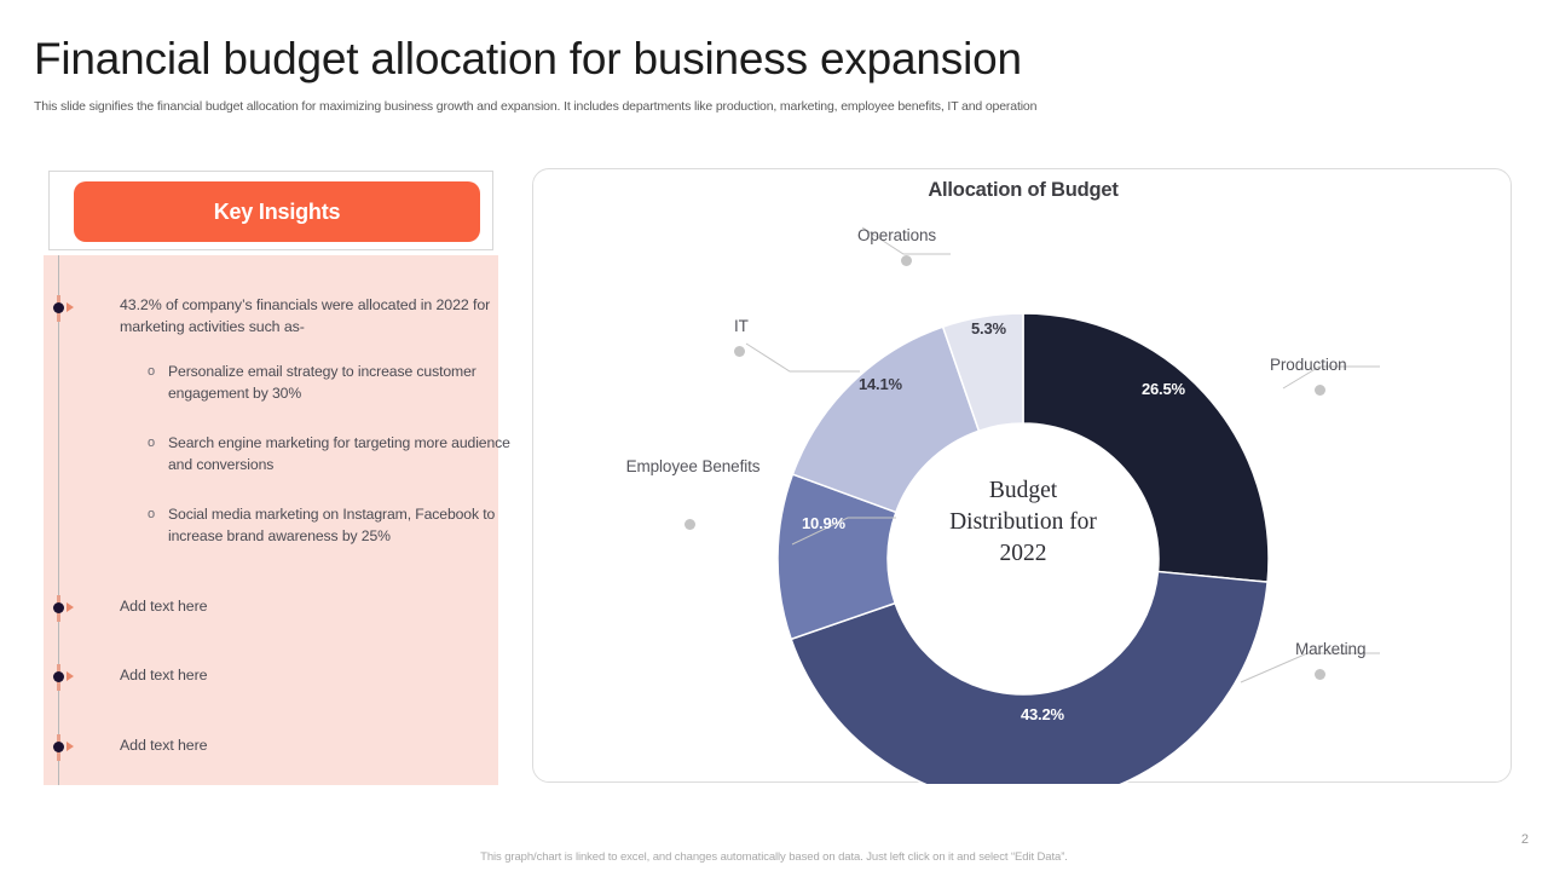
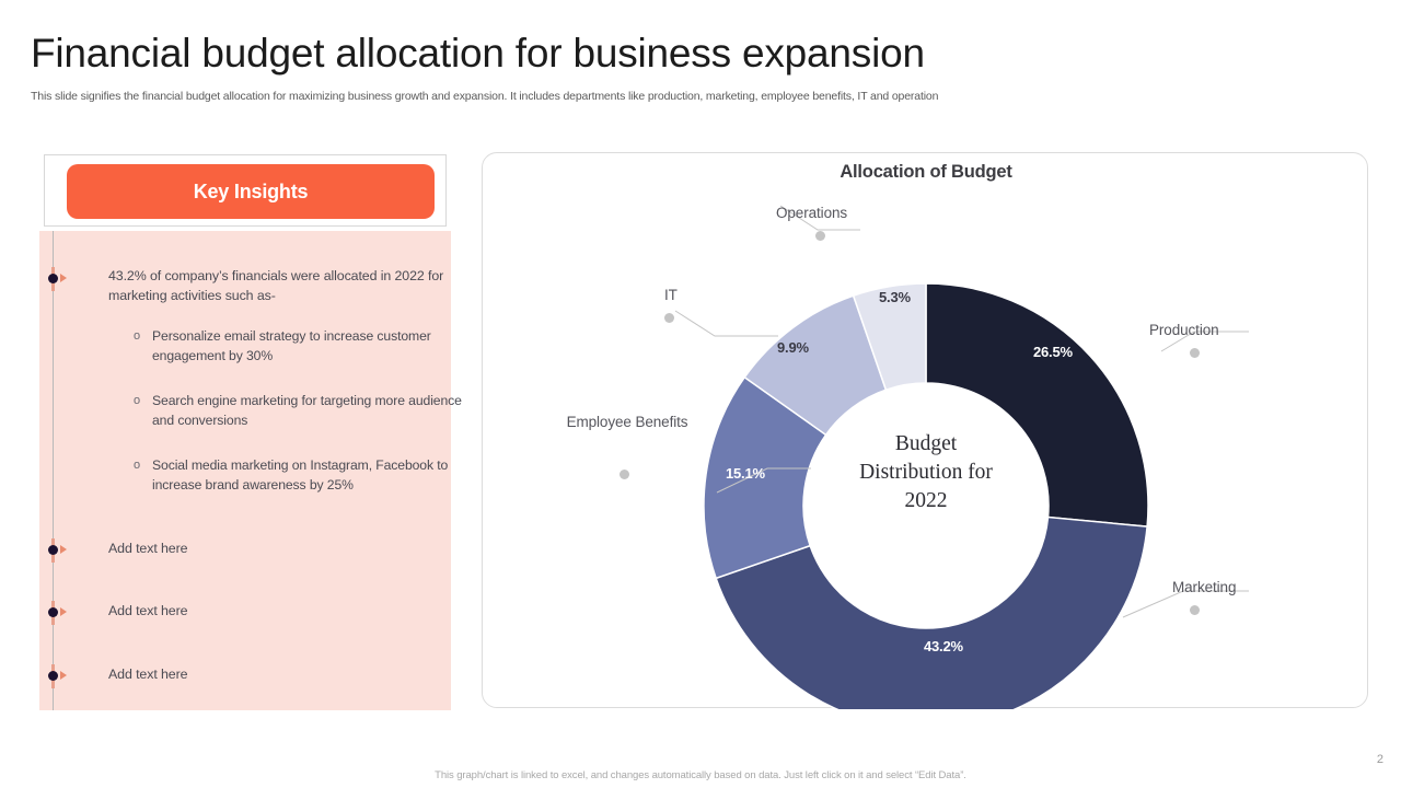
Employee Benefits: 10.9% -> 15.1%
IT: 14.1% -> 9.9%
